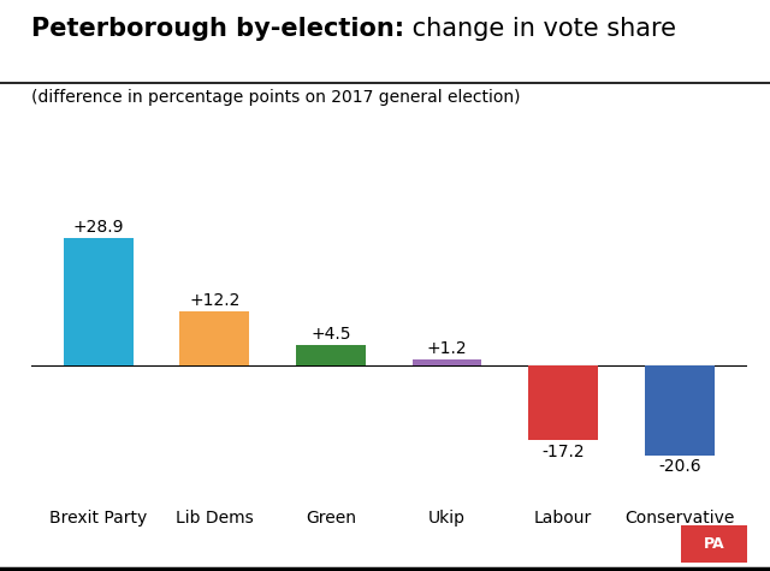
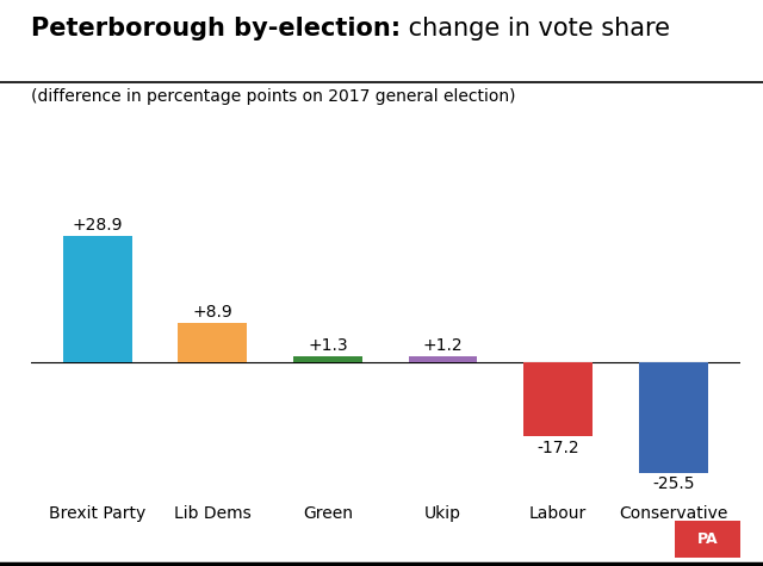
Lib Dems: +12.2 -> +8.9
Green: +4.5 -> +1.3
Conservative: -20.6 -> -25.5
